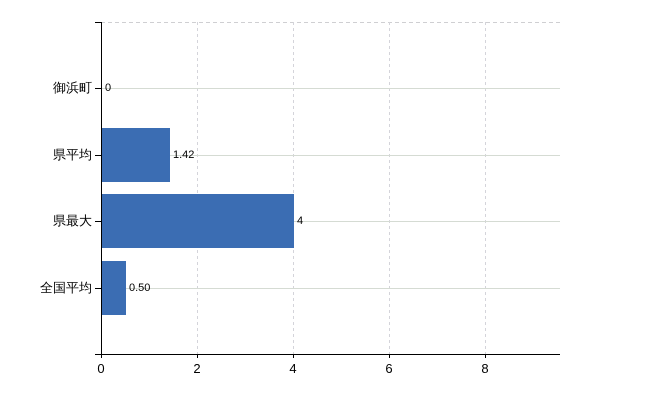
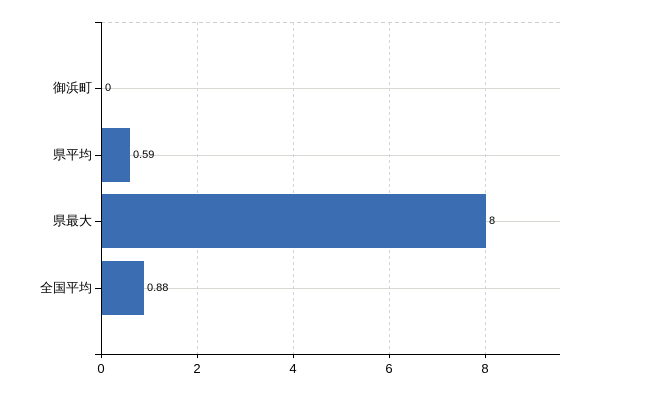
県平均: 1.42 -> 0.59
県最大: 4 -> 8
全国平均: 0.50 -> 0.88
